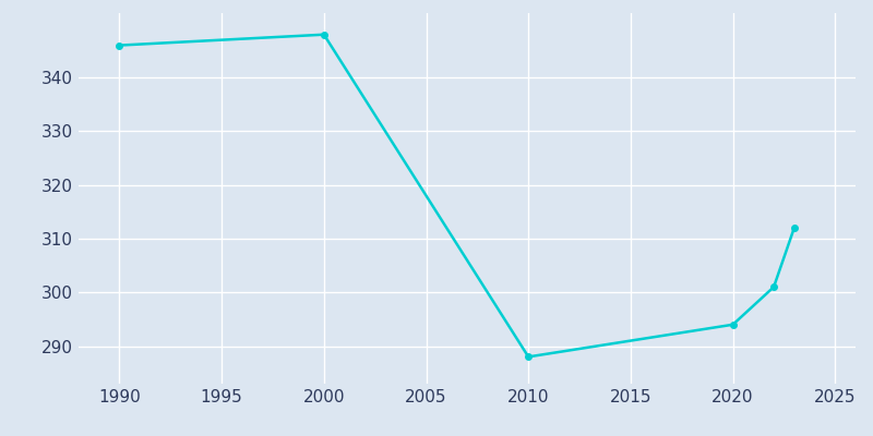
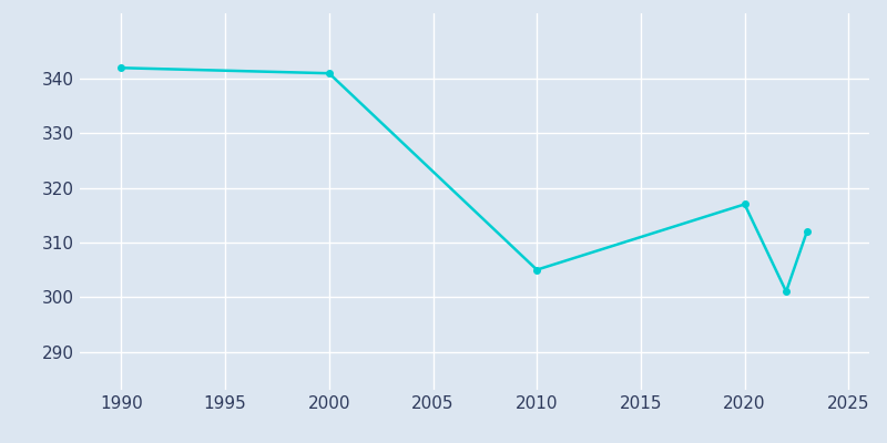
1990: 346 -> 342
2000: 348 -> 341
2010: 288 -> 305
2020: 294 -> 317
